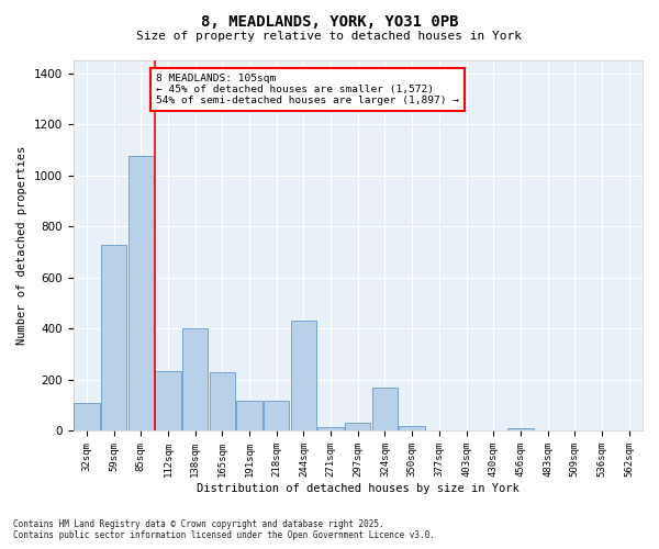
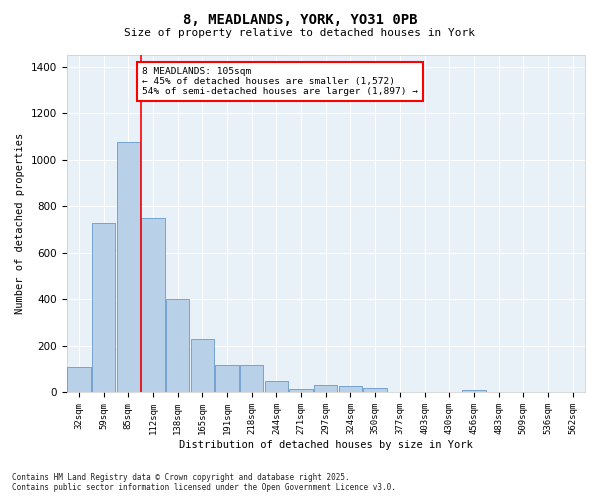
112sqm: 235 -> 750
244sqm: 430 -> 48
324sqm: 170 -> 28
